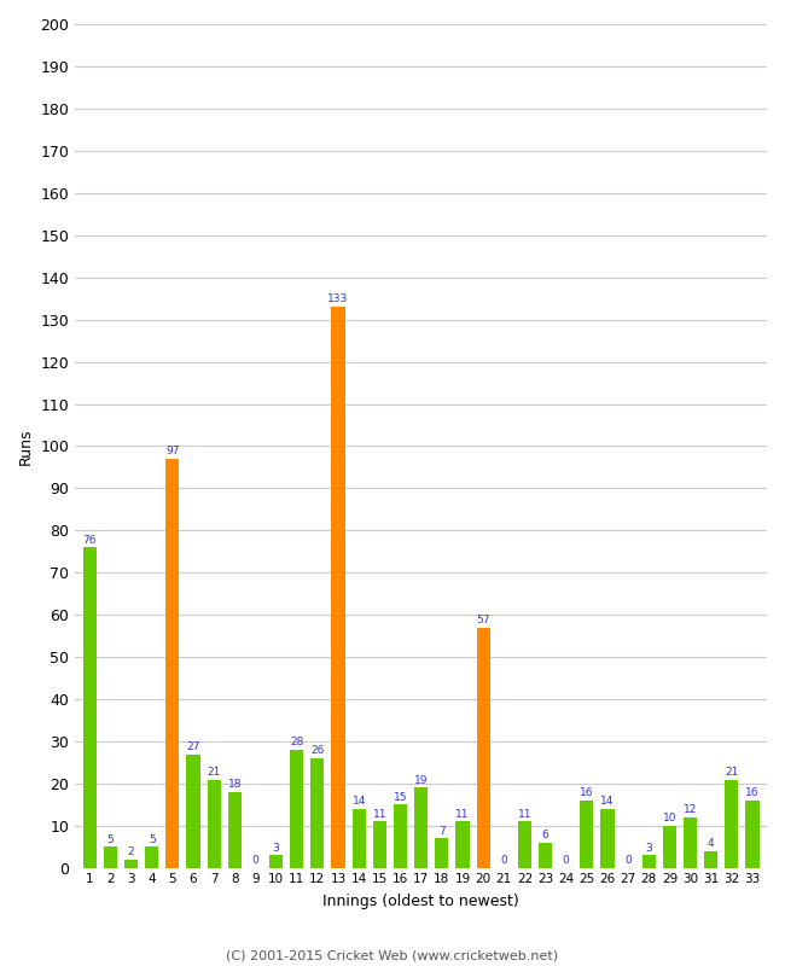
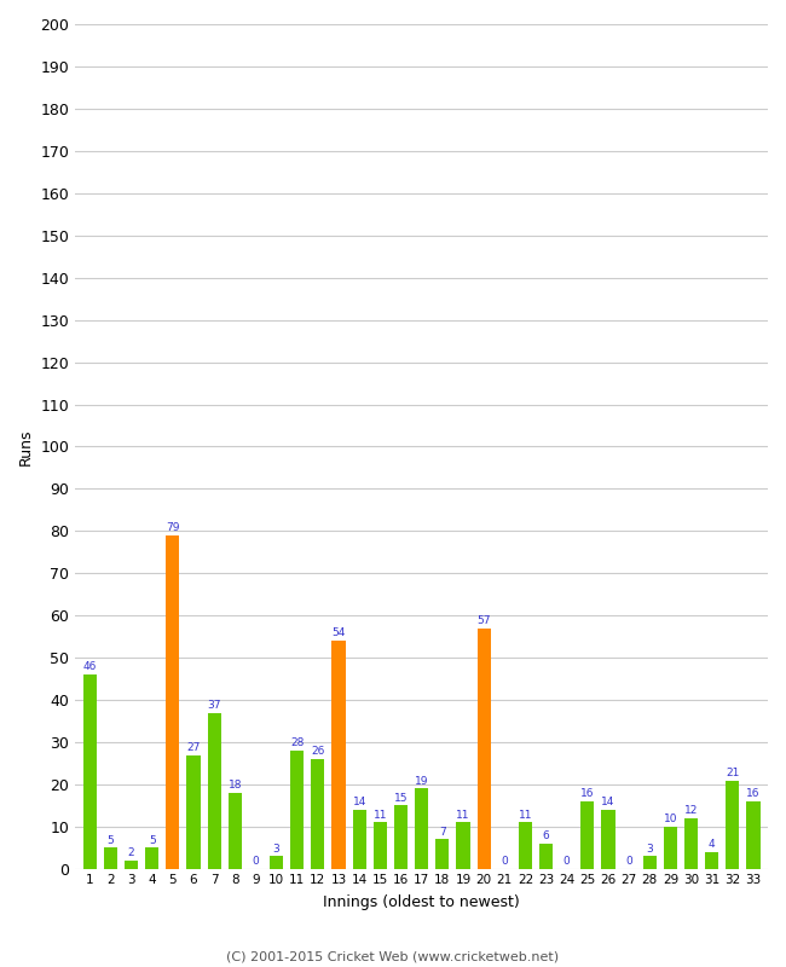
1: 76 -> 46
5: 97 -> 79
7: 21 -> 37
13: 133 -> 54
